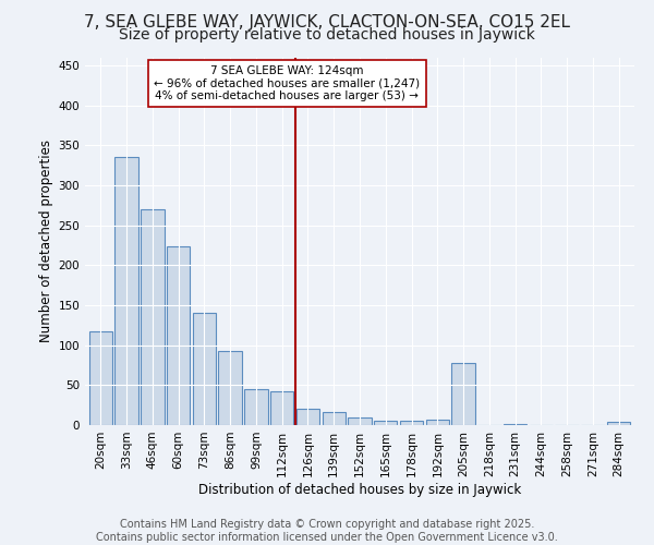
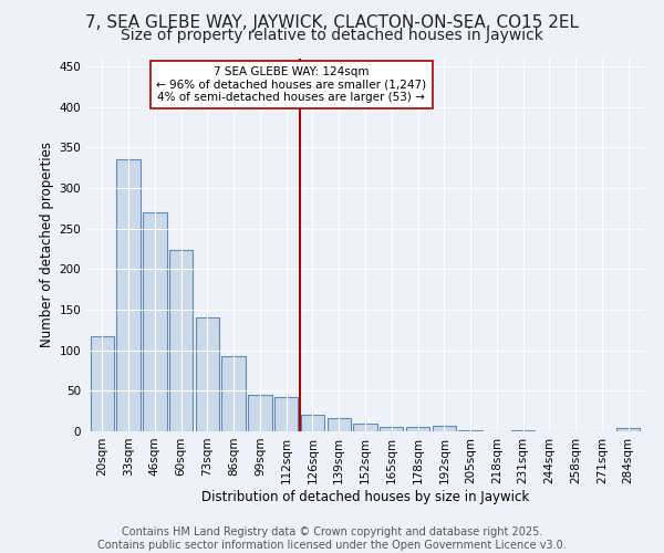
205sqm: 78 -> 2
